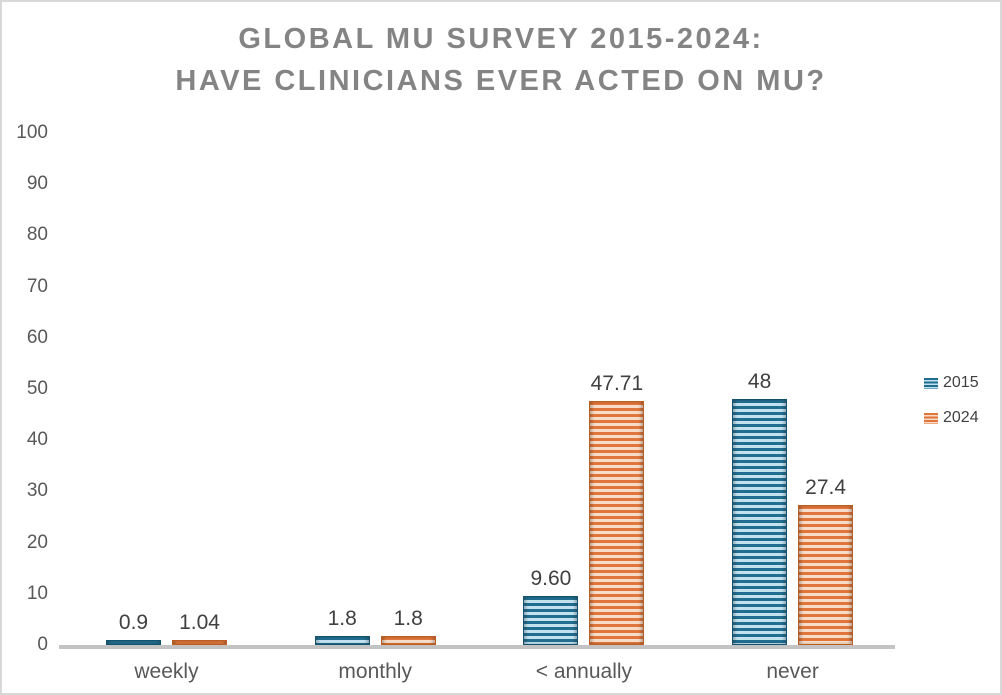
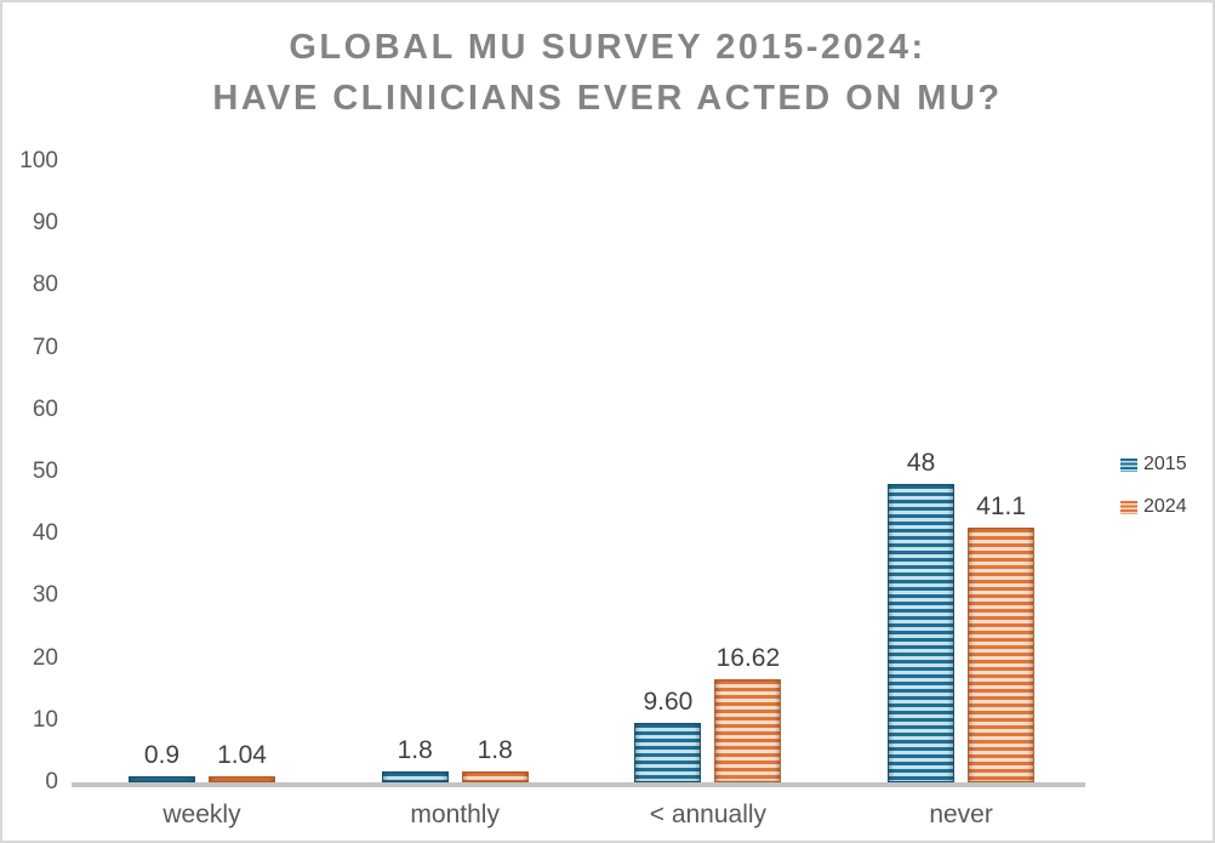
2024/< annually: 47.71 -> 16.62
2024/never: 27.4 -> 41.1
